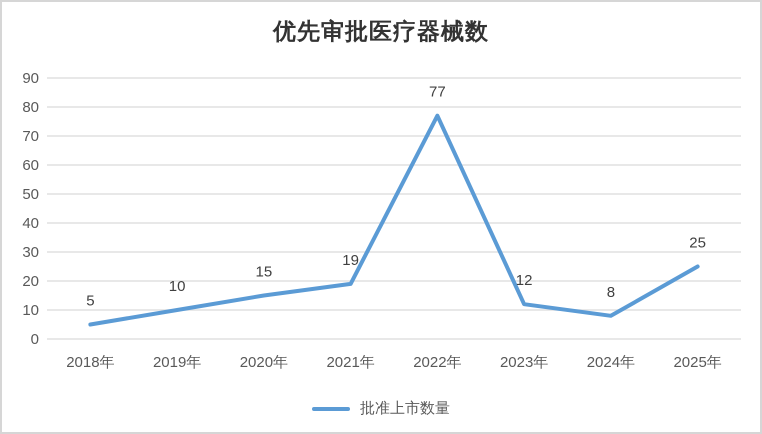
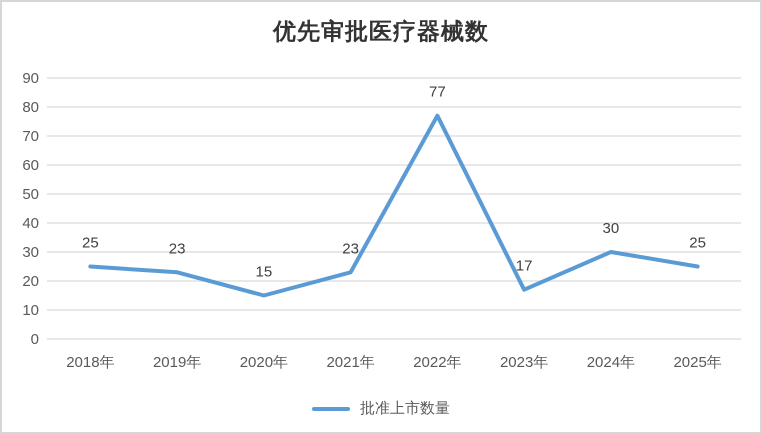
2018年: 5 -> 25
2019年: 10 -> 23
2021年: 19 -> 23
2023年: 12 -> 17
2024年: 8 -> 30
